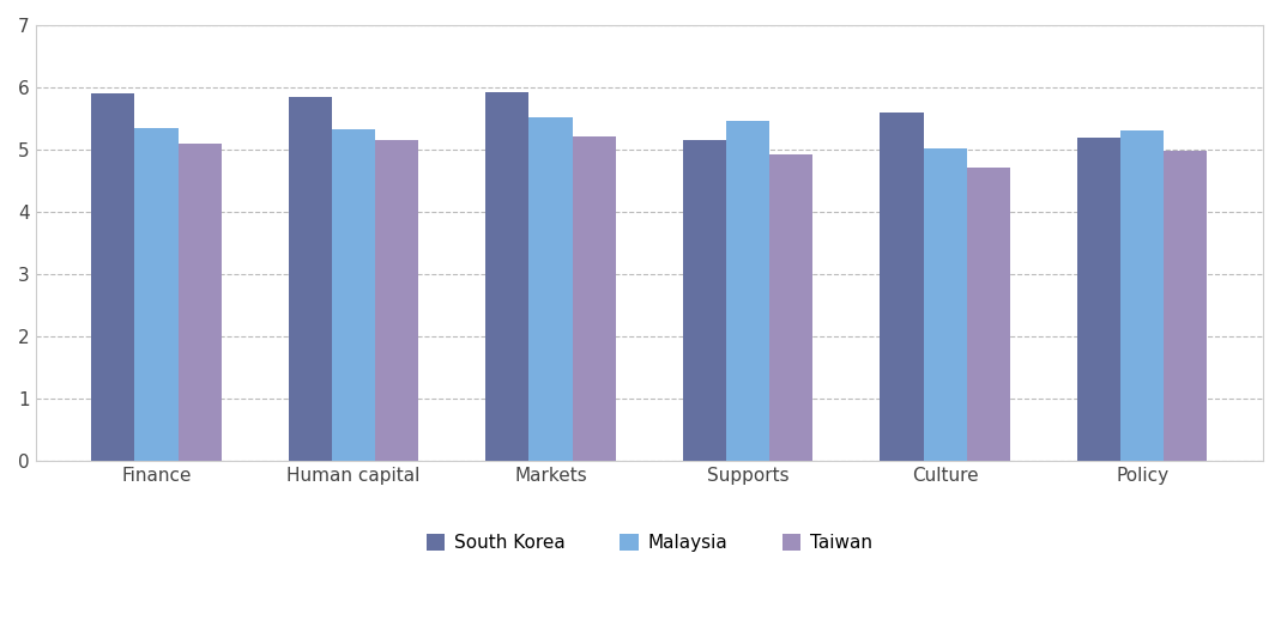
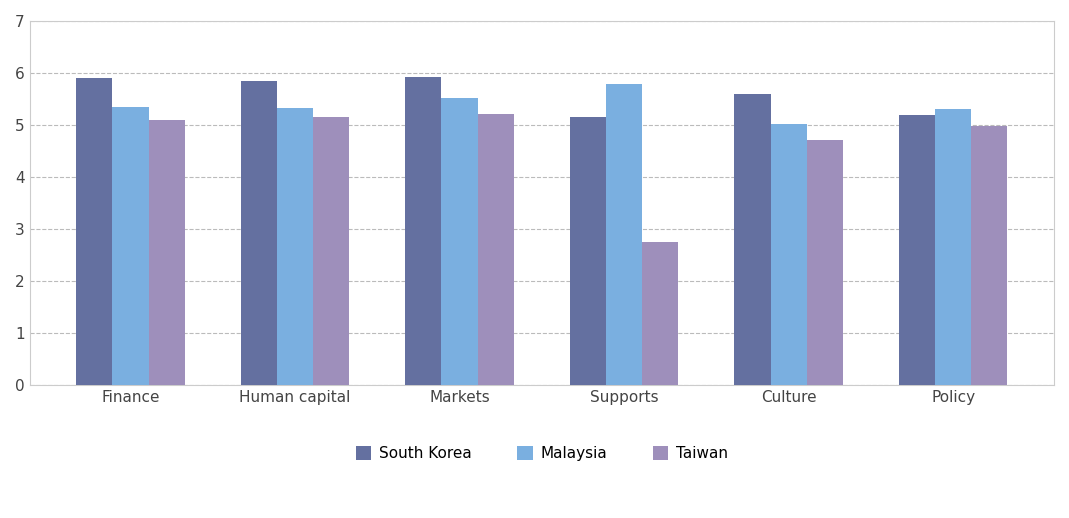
Malaysia/Supports: 5.47 -> 5.78
Taiwan/Supports: 4.92 -> 2.76
